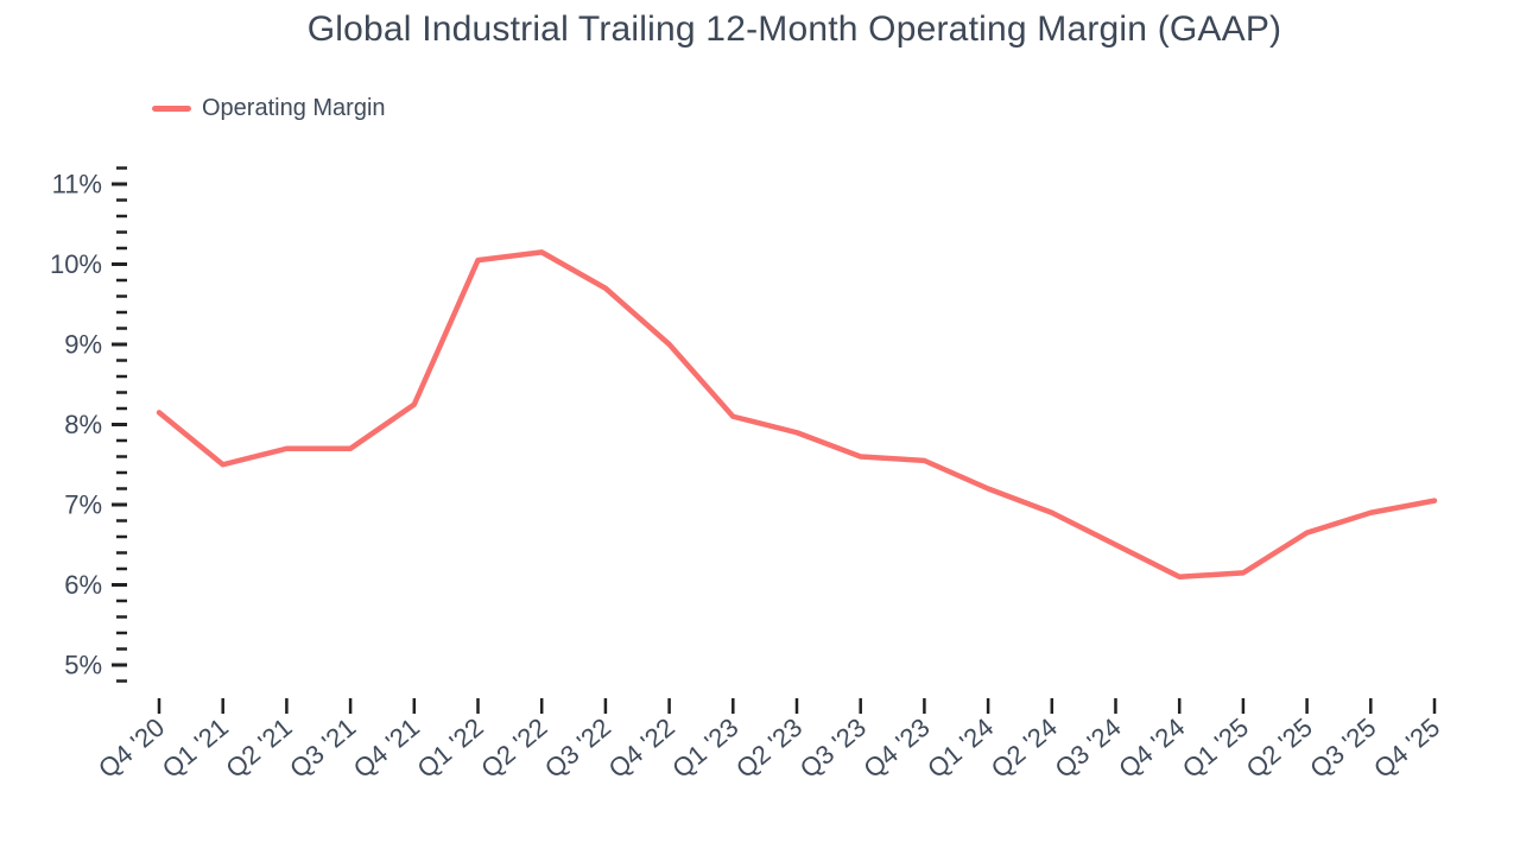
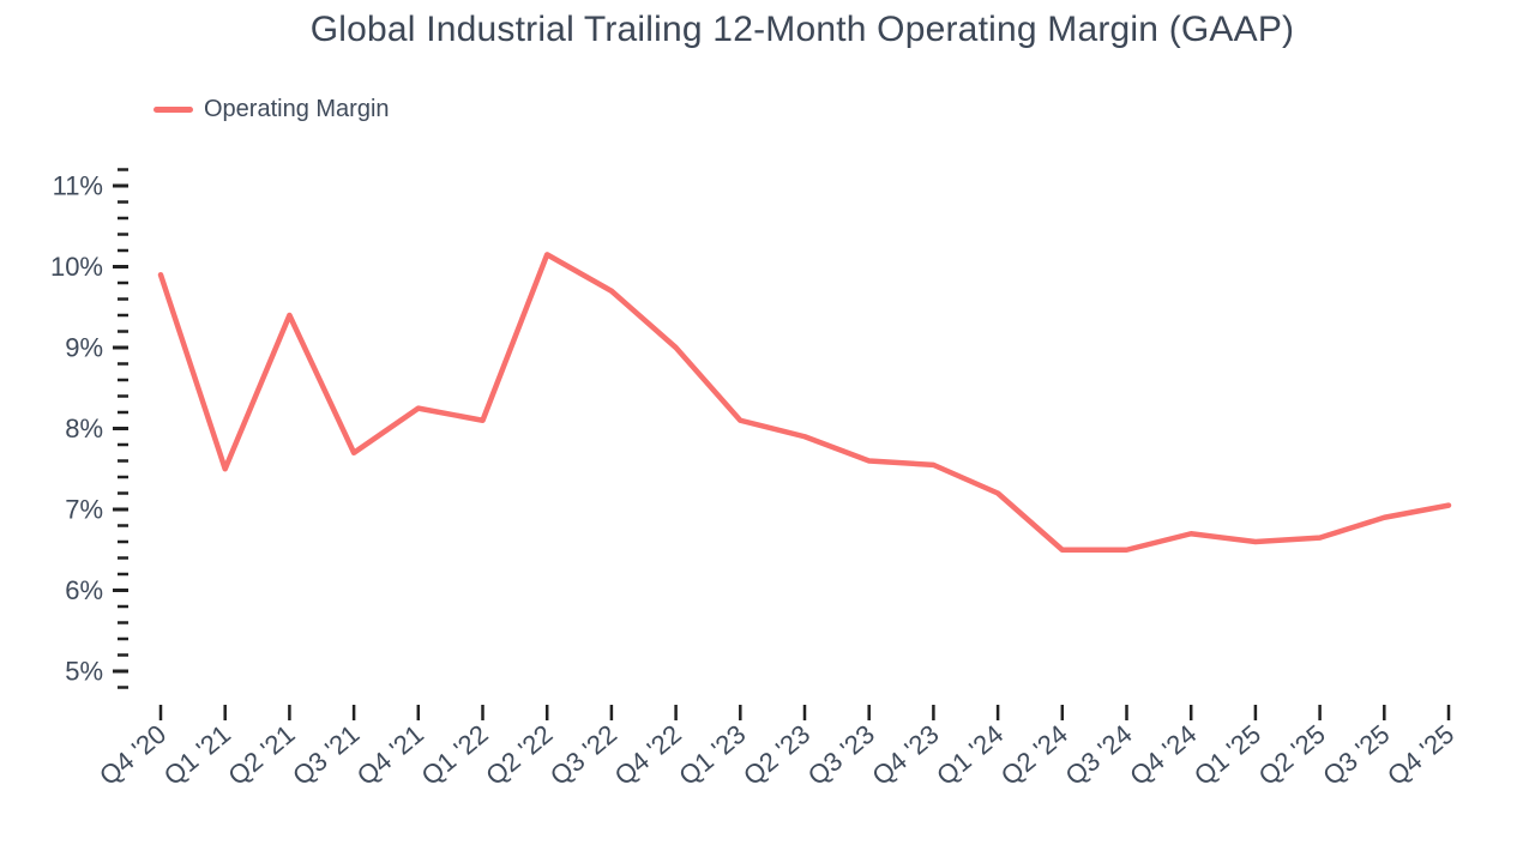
Q4 '20: 8.2% -> 9.9%
Q2 '21: 7.7% -> 9.4%
Q1 '22: 10.1% -> 8.1%
Q2 '24: 6.9% -> 6.5%
Q4 '24: 6.1% -> 6.7%
Q1 '25: 6.2% -> 6.6%
